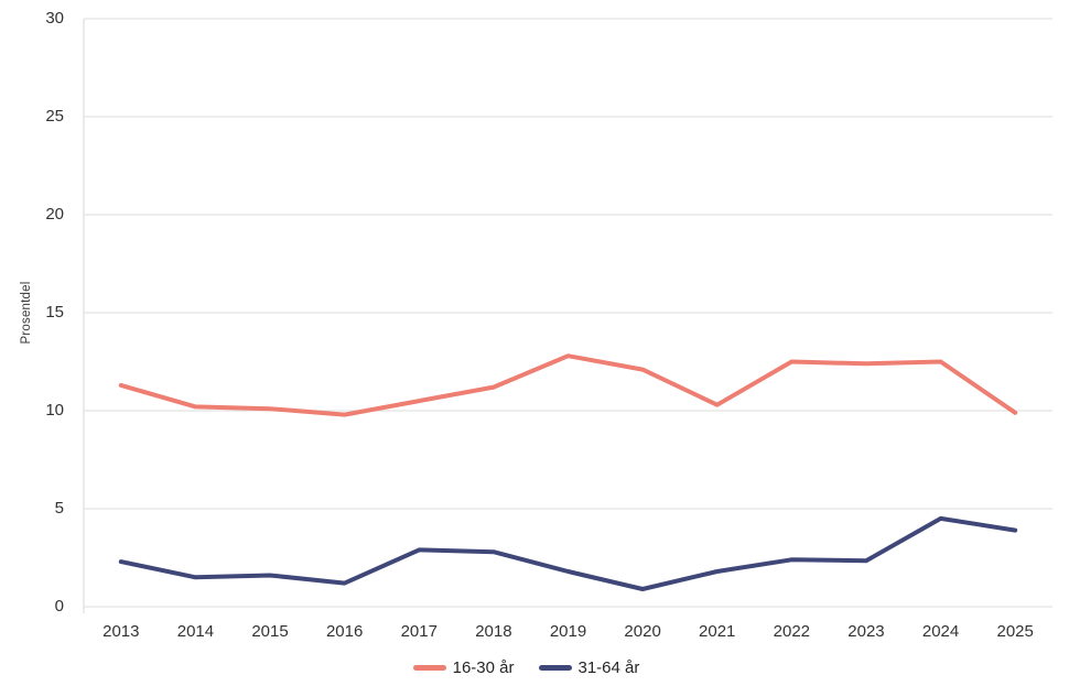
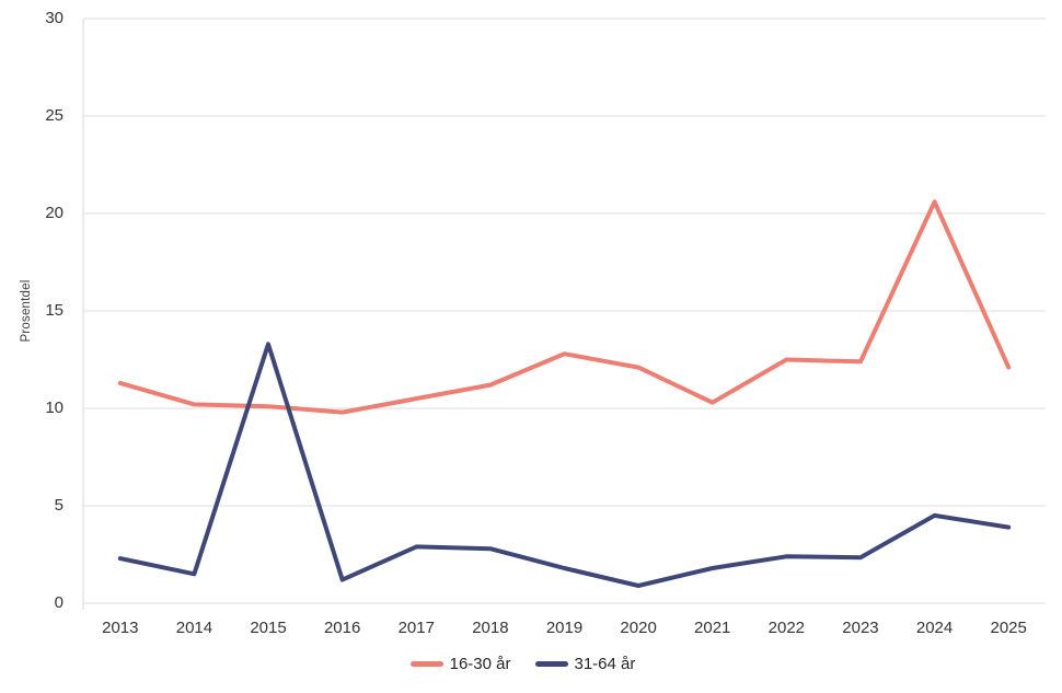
31-64 år/2015: 1.6 -> 13.3
16-30 år/2024: 12.5 -> 20.6
16-30 år/2025: 9.9 -> 12.1
